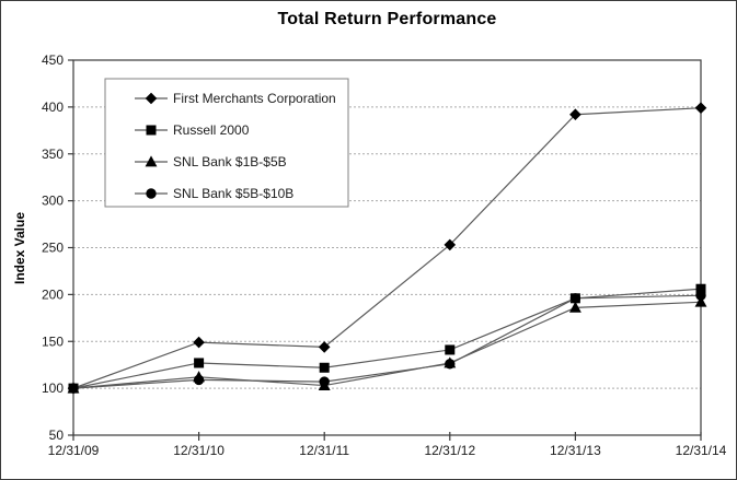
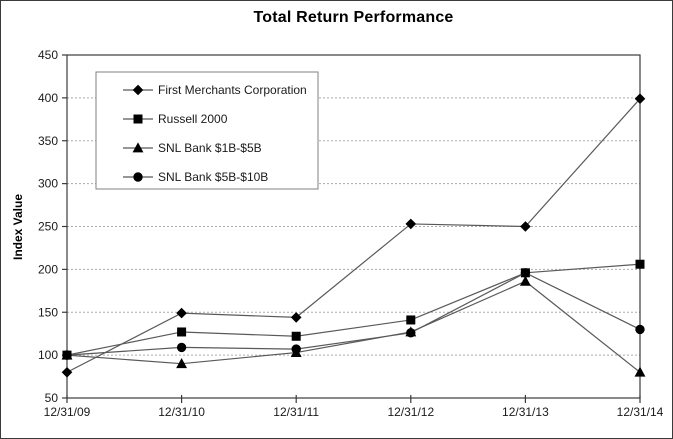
First Merchants Corporation/12/31/09: 100 -> 80
SNL Bank $1B-$5B/12/31/10: 110 -> 90
First Merchants Corporation/12/31/13: 390 -> 250
SNL Bank $1B-$5B/12/31/14: 190 -> 80
SNL Bank $5B-$10B/12/31/14: 200 -> 130
